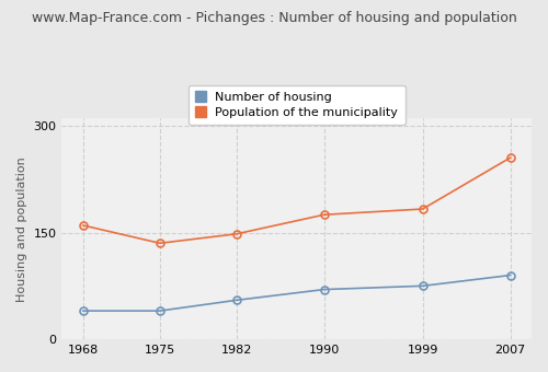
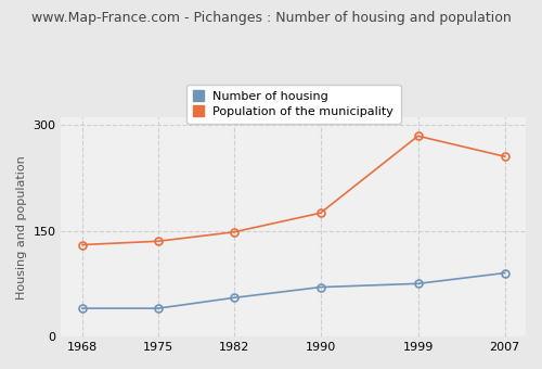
Population of the municipality/1968: 160 -> 130
Population of the municipality/1999: 183 -> 284
